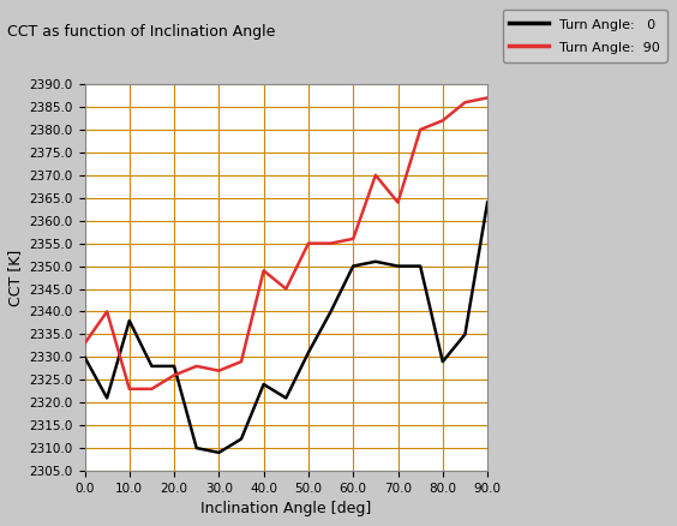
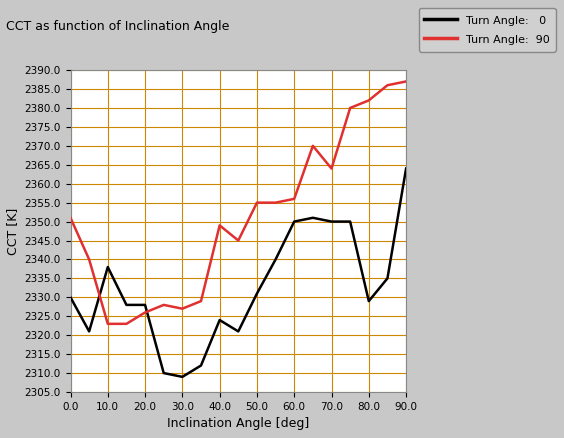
Turn Angle: 90/0.0: 2333 -> 2351
